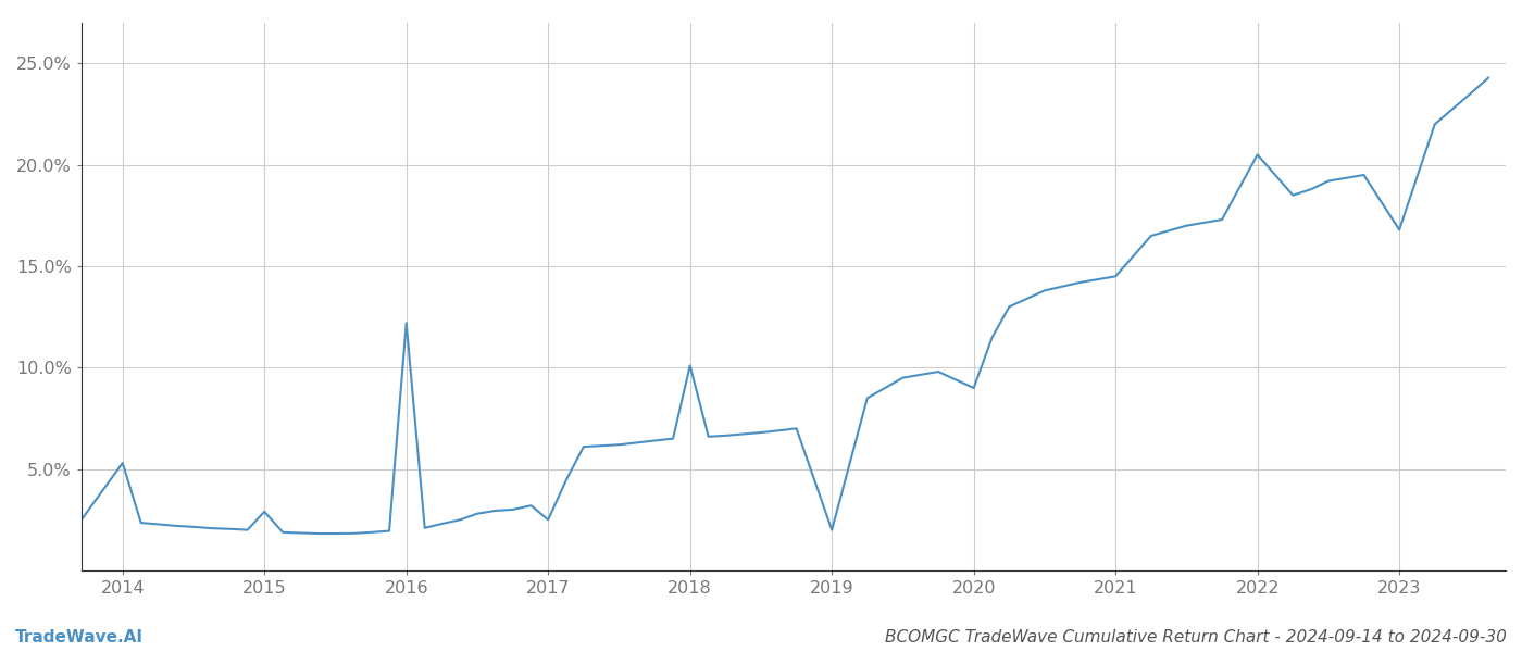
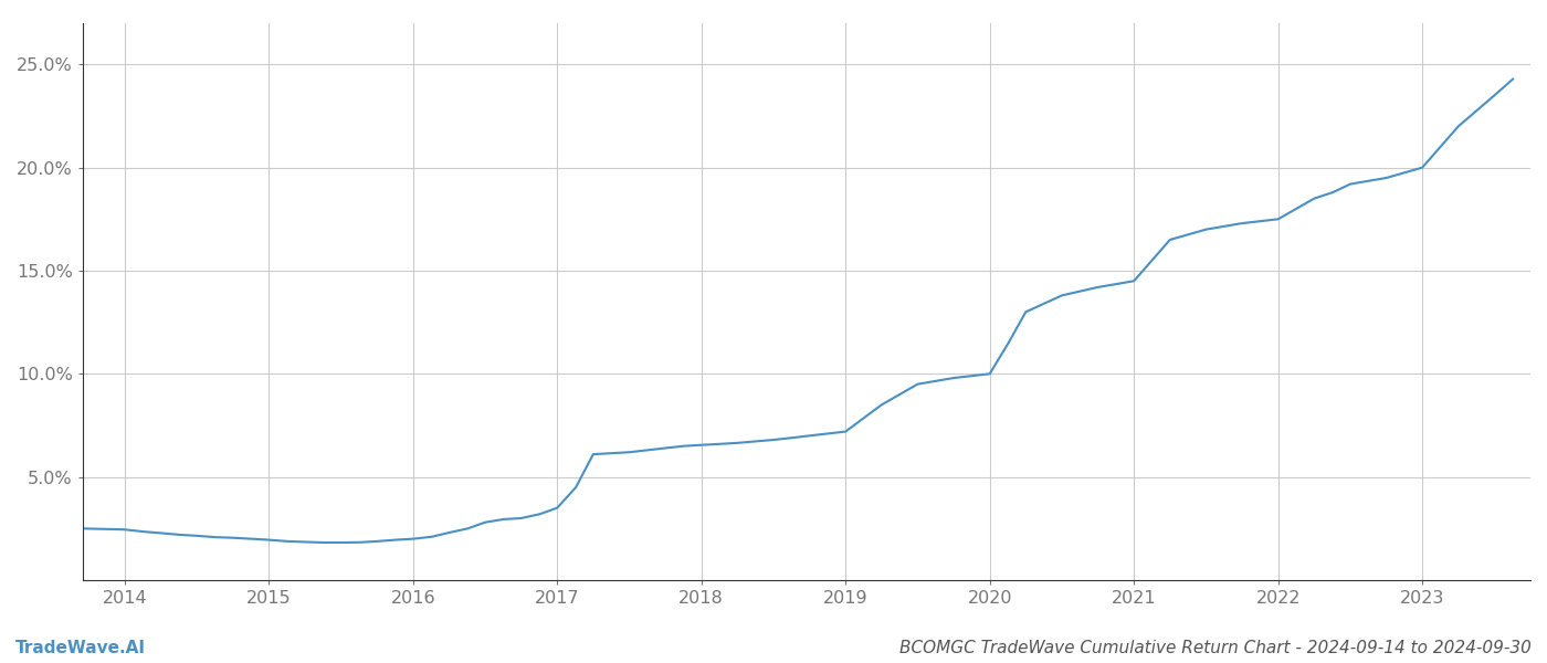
2014: 5.3% -> 2.5%
2015: 2.9% -> 1.9%
2016: 12.2% -> 2.0%
2017: 2.5% -> 3.5%
2018: 10.1% -> 6.5%
2019: 2.0% -> 7.2%
2020: 9.0% -> 10.0%
2022: 20.5% -> 17.5%
2023: 16.8% -> 20.0%
